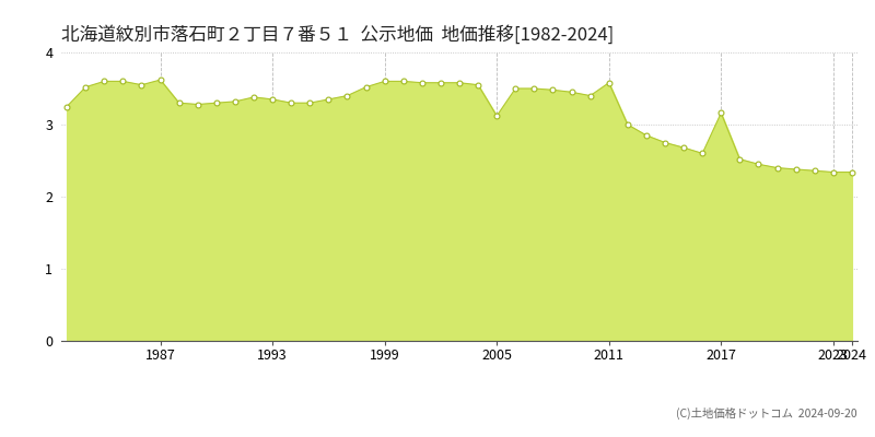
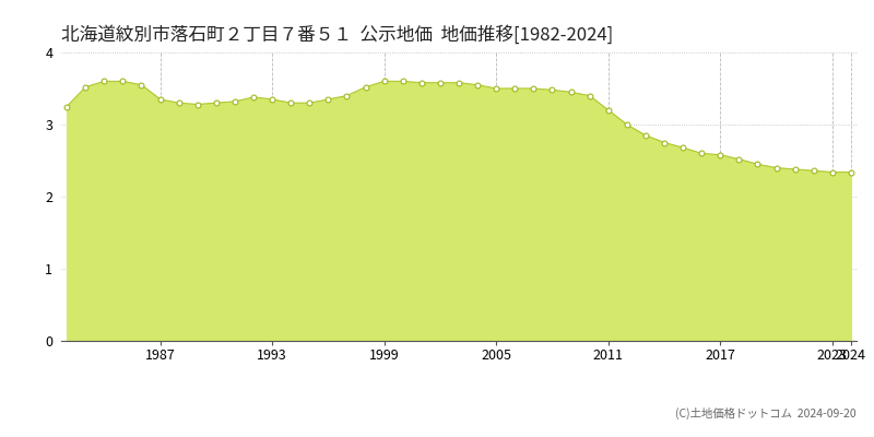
1987: 3.62 -> 3.35
2005: 3.12 -> 3.50
2011: 3.58 -> 3.20
2017: 3.16 -> 2.58
